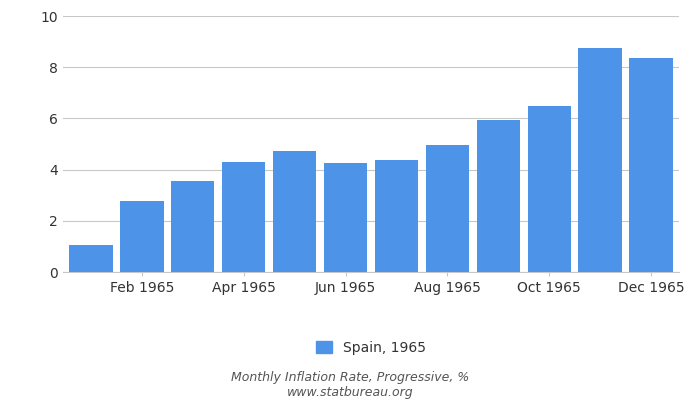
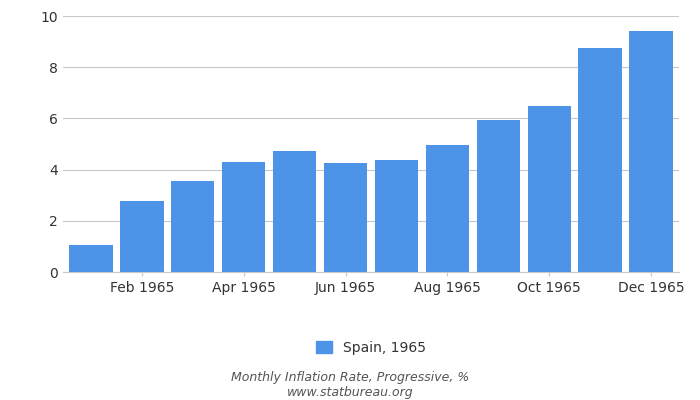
Dec 1965: 8.35 -> 9.43
